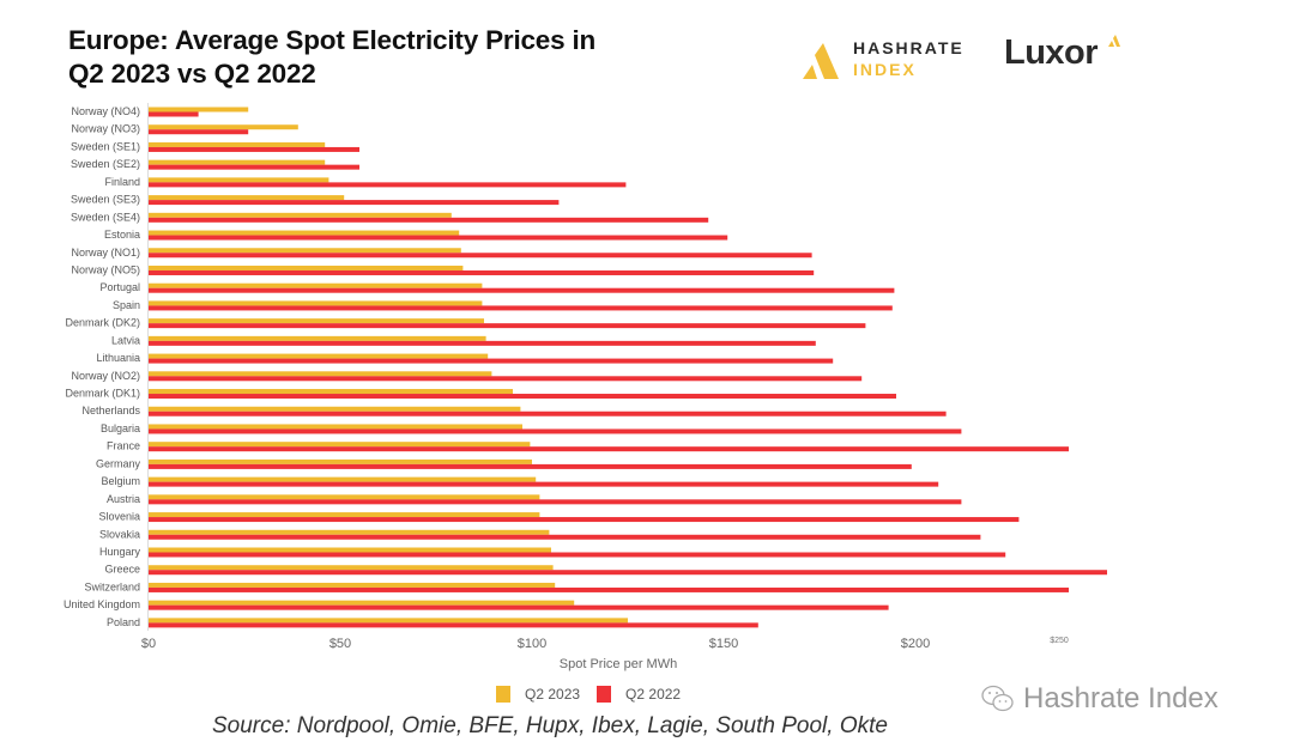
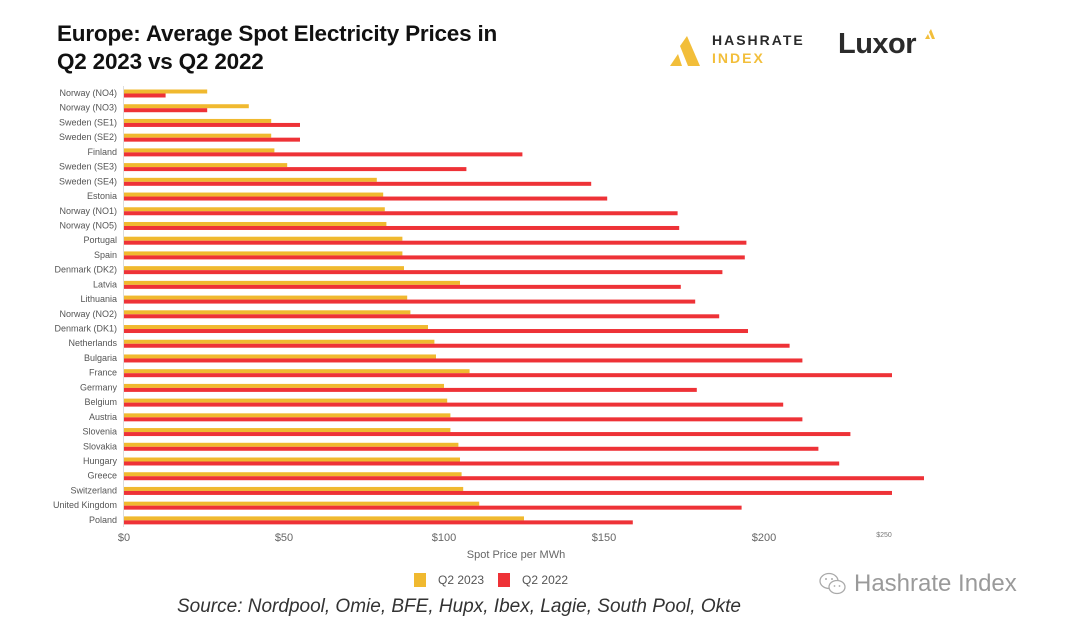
Q2 2023/Latvia: $88 -> $105
Q2 2023/France: $100 -> $108
Q2 2022/Germany: $199 -> $179
